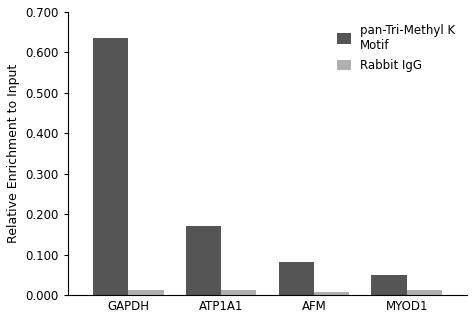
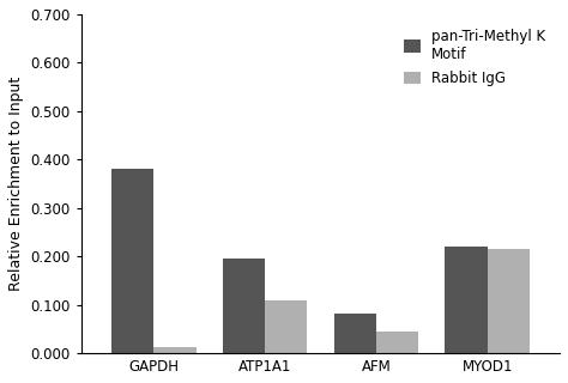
pan-Tri-Methyl K Motif/GAPDH: 0.635 -> 0.380
pan-Tri-Methyl K Motif/ATP1A1: 0.170 -> 0.195
Rabbit IgG/ATP1A1: 0.012 -> 0.110
Rabbit IgG/AFM: 0.007 -> 0.045
pan-Tri-Methyl K Motif/MYOD1: 0.050 -> 0.220
Rabbit IgG/MYOD1: 0.012 -> 0.215
